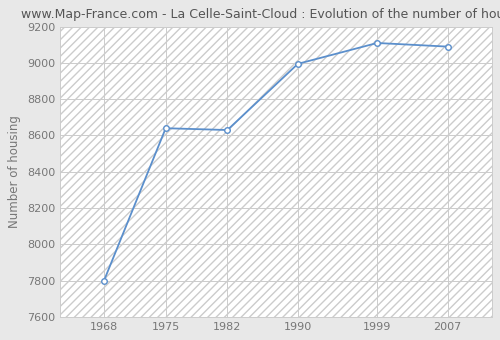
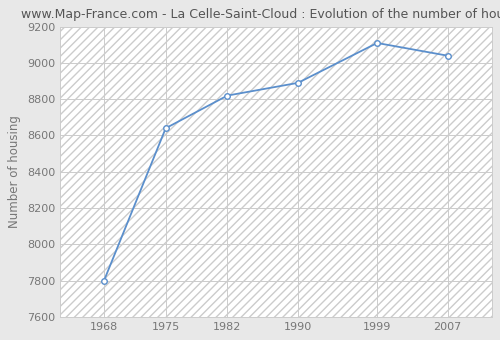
1982: 8630 -> 8820
1990: 9000 -> 8890
2007: 9090 -> 9040
